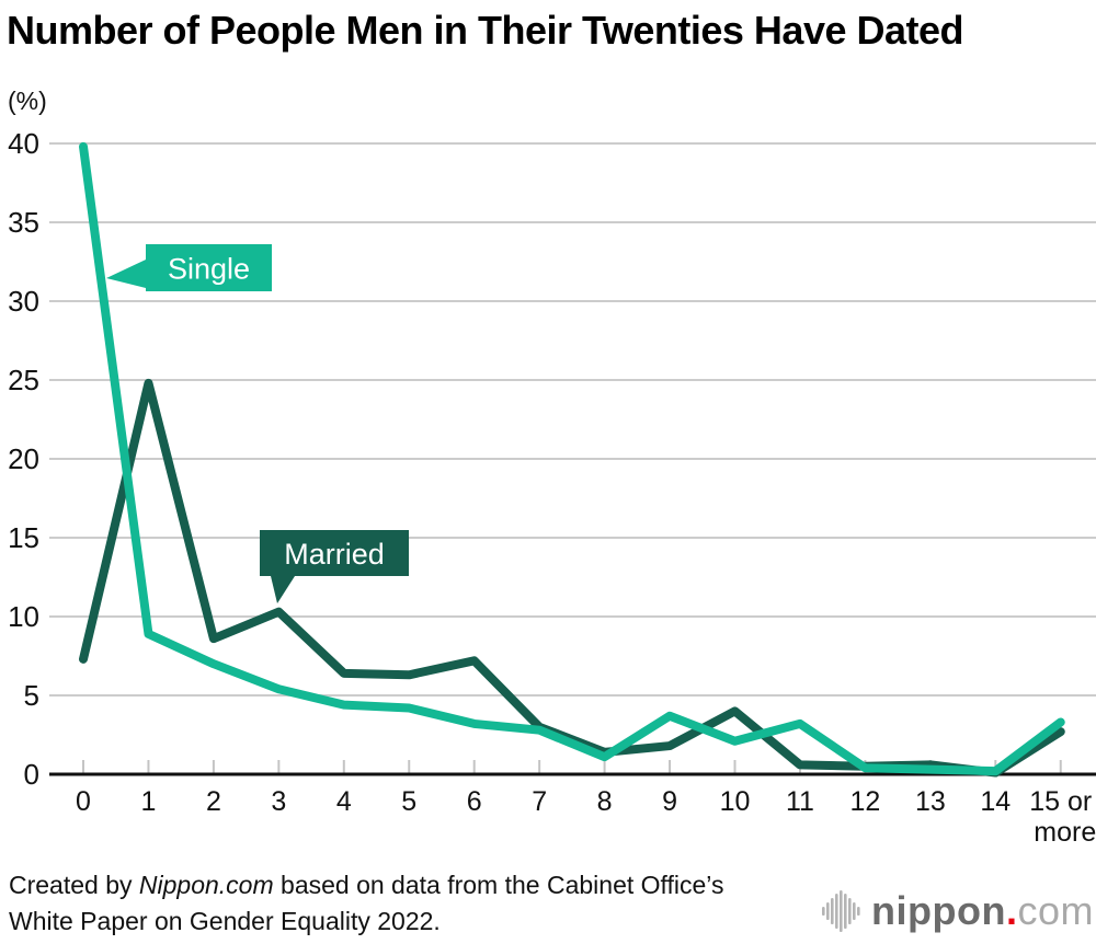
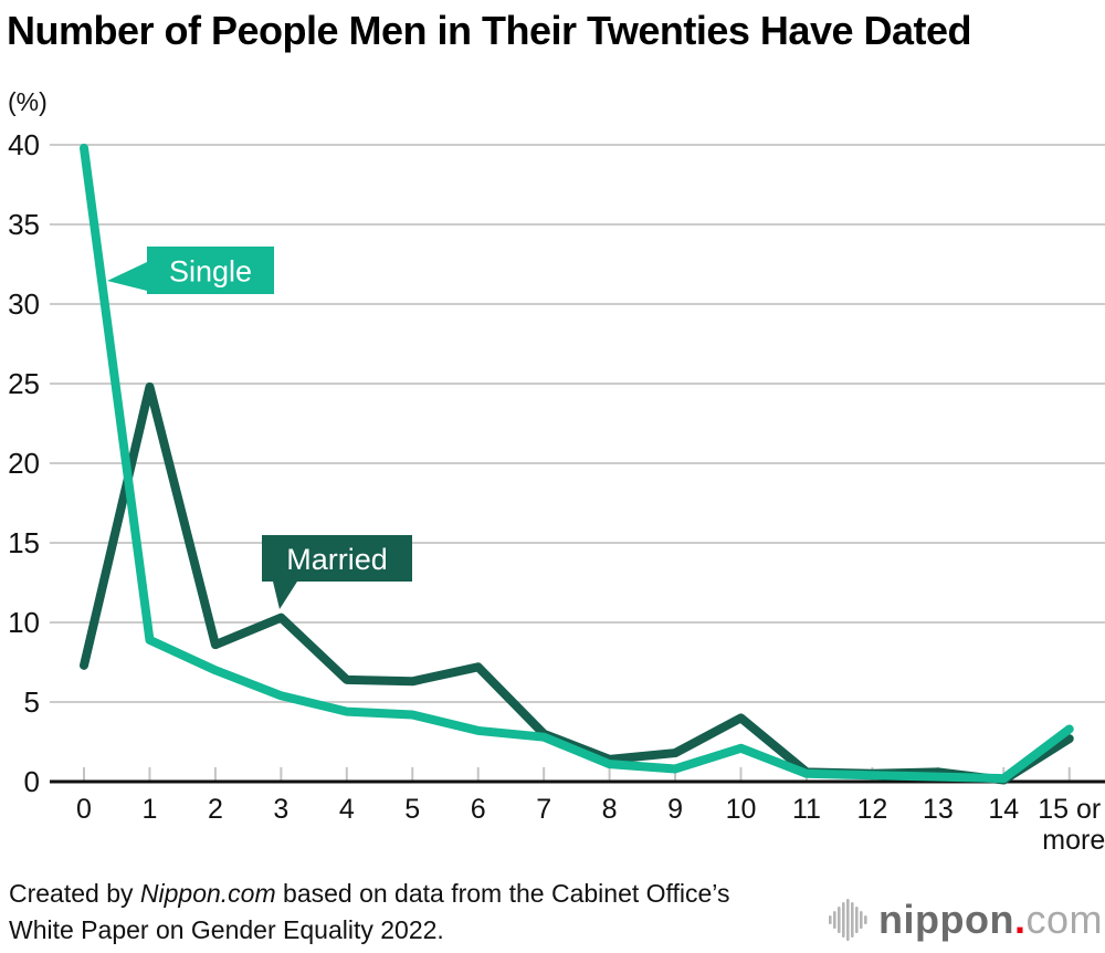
Single/9: 3.7 -> 0.8
Single/11: 3.2 -> 0.5
